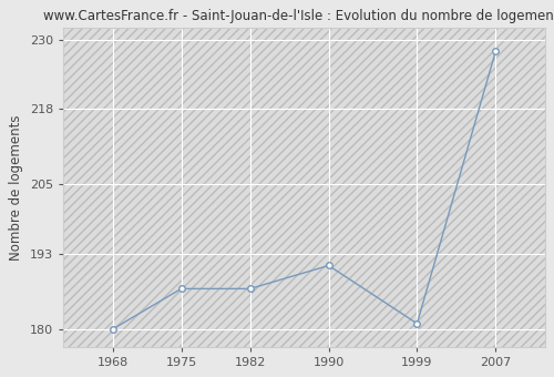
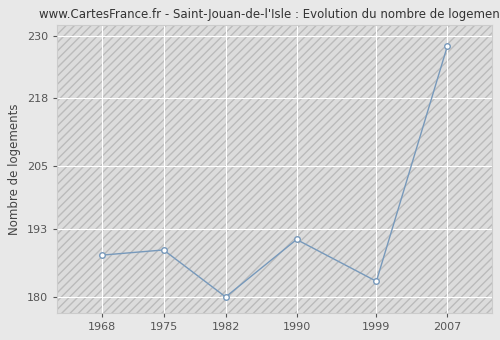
1968: 180 -> 188
1975: 187 -> 189
1982: 187 -> 180
1999: 181 -> 183
